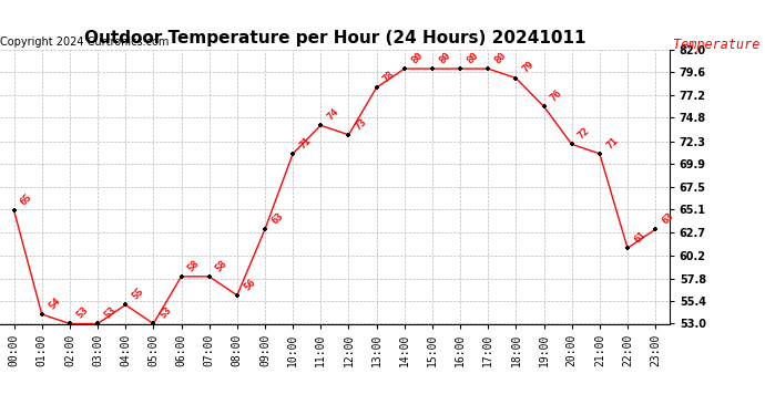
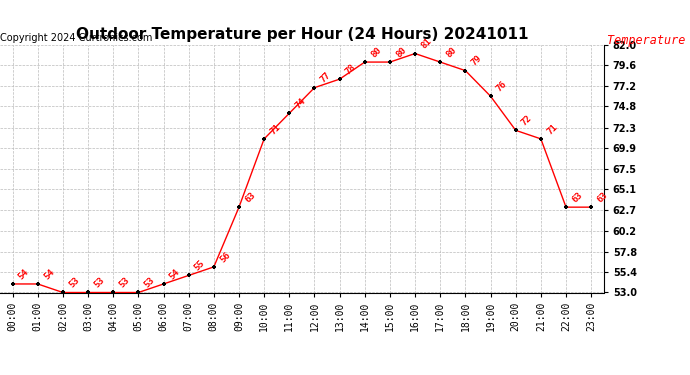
00:00: 65 -> 54
04:00: 55 -> 53
06:00: 58 -> 54
07:00: 58 -> 55
12:00: 73 -> 77
16:00: 80 -> 81
22:00: 61 -> 63
